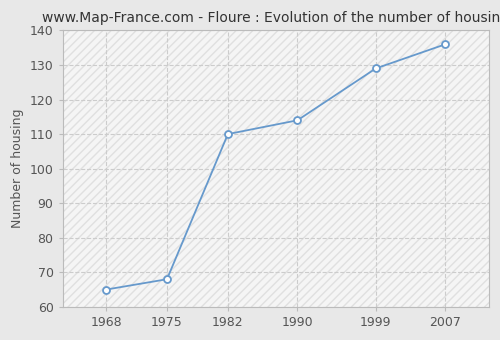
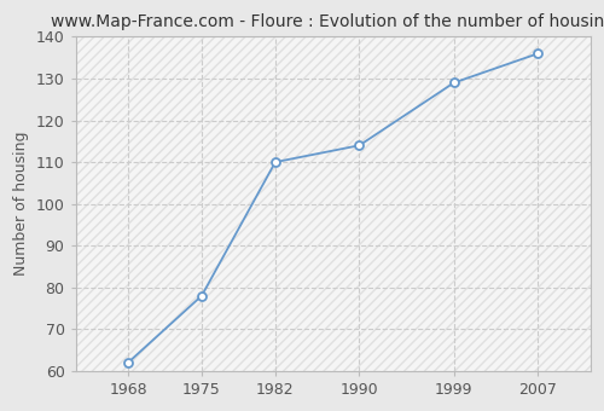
1968: 65 -> 62
1975: 68 -> 78
